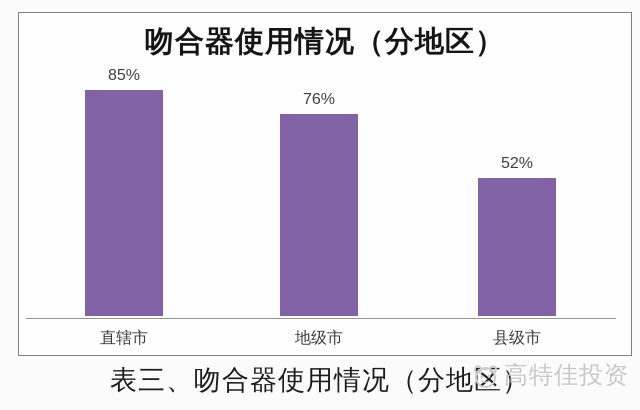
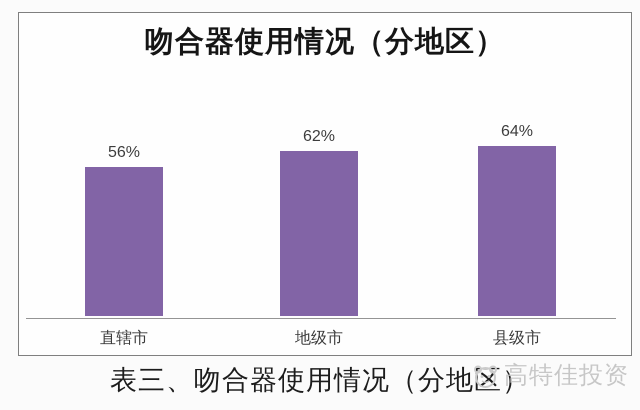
直辖市: 85% -> 56%
地级市: 76% -> 62%
县级市: 52% -> 64%
